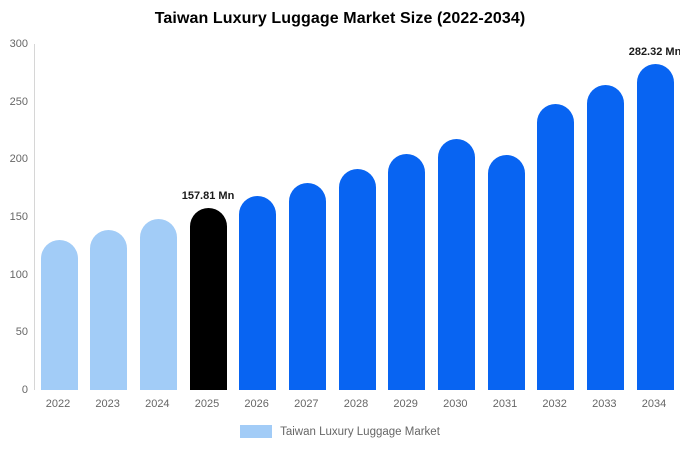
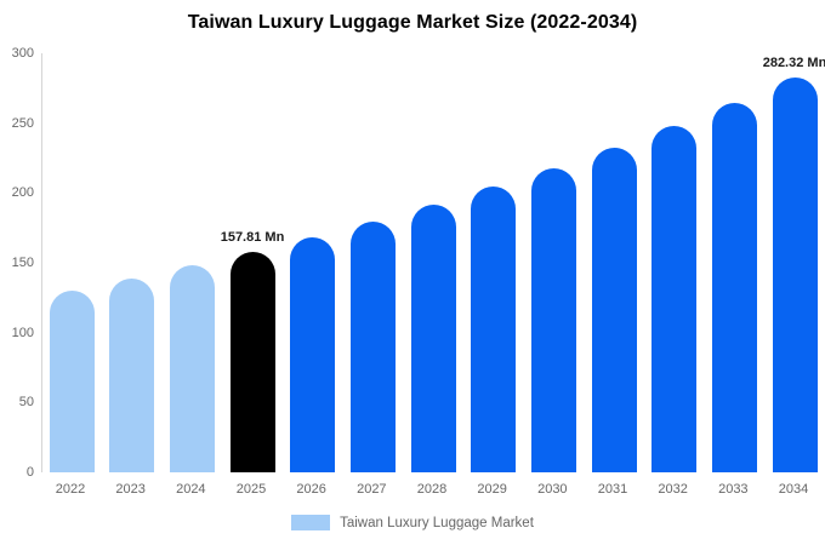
2031: 204 -> 232
